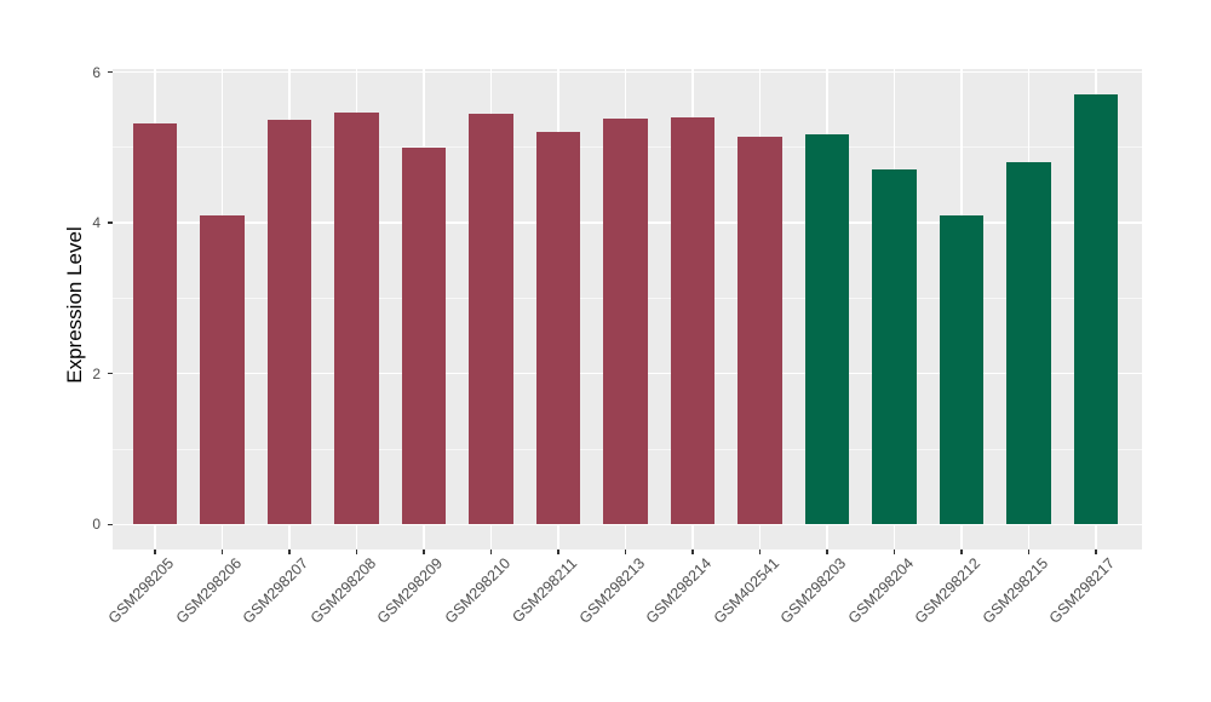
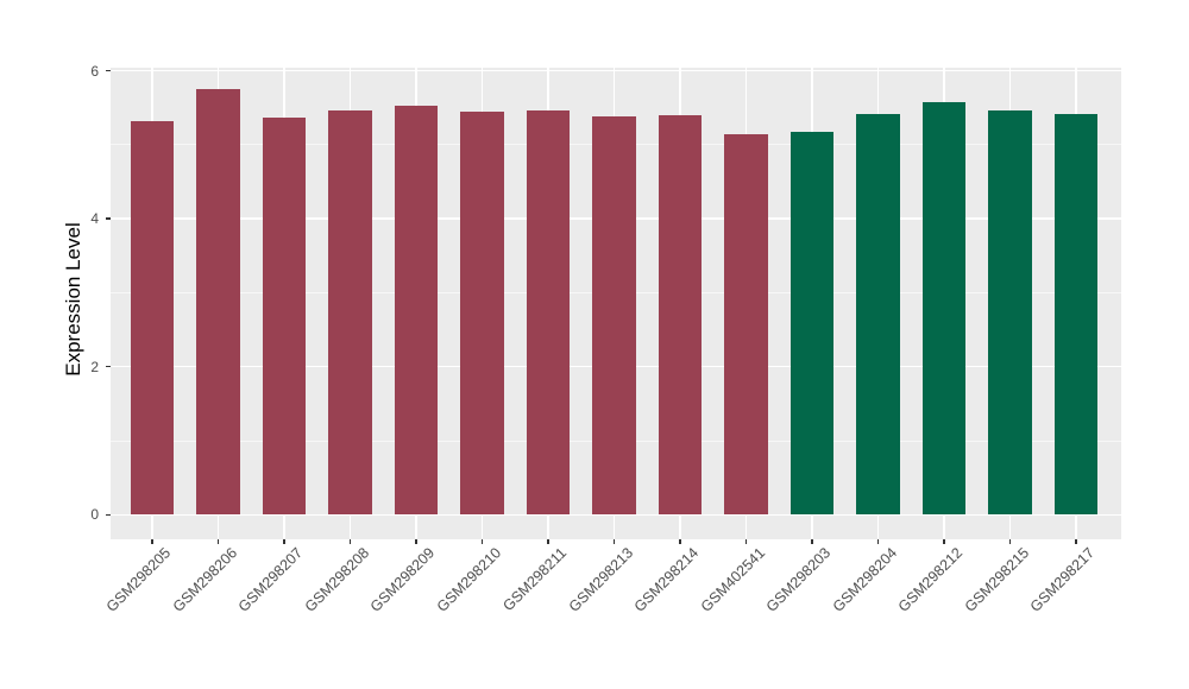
GSM298206: 4.1 -> 5.8
GSM298209: 5.0 -> 5.5
GSM298211: 5.2 -> 5.5
GSM298204: 4.7 -> 5.4
GSM298212: 4.1 -> 5.6
GSM298215: 4.8 -> 5.5
GSM298217: 5.7 -> 5.4
